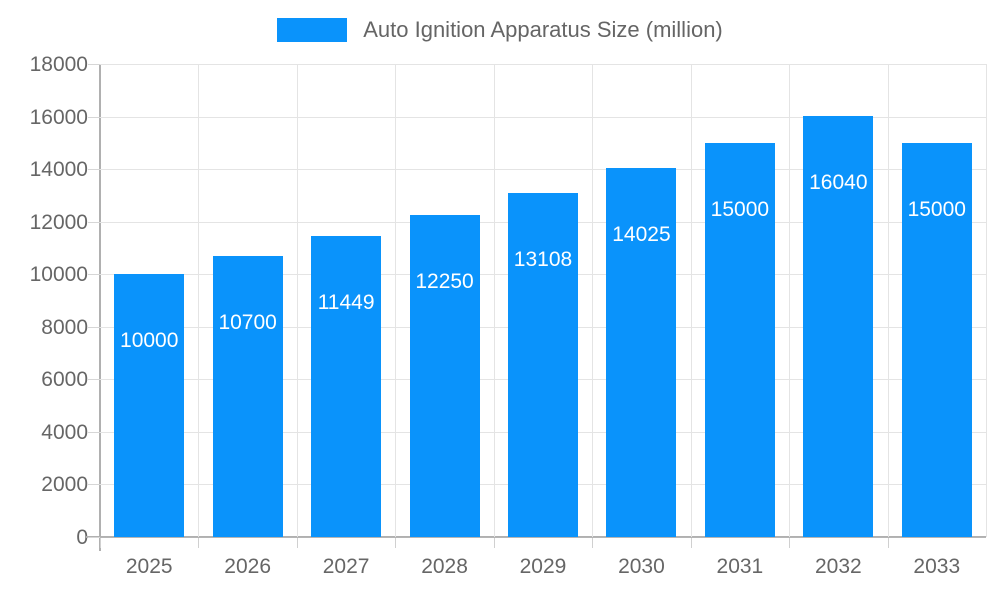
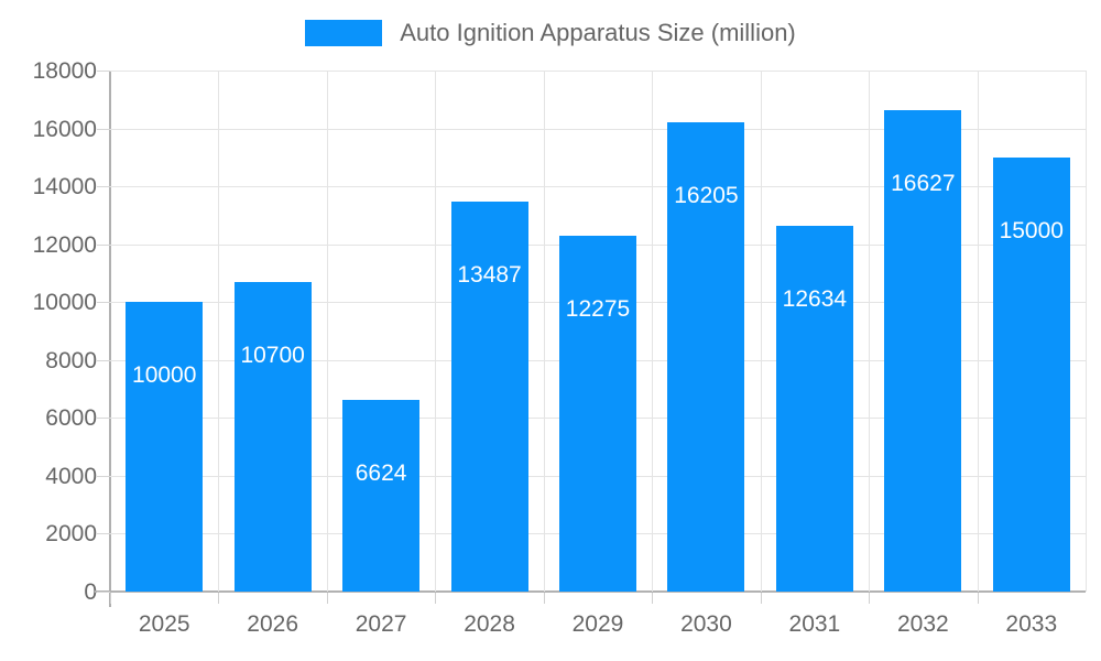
2027: 11449 -> 6624
2028: 12250 -> 13487
2029: 13108 -> 12275
2030: 14025 -> 16205
2031: 15000 -> 12634
2032: 16040 -> 16627
